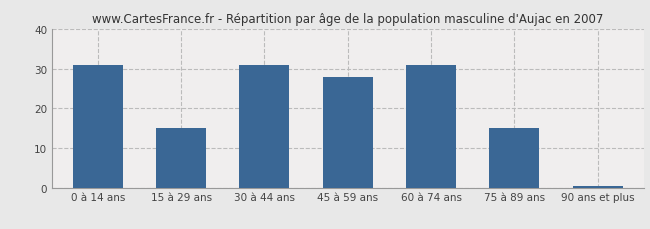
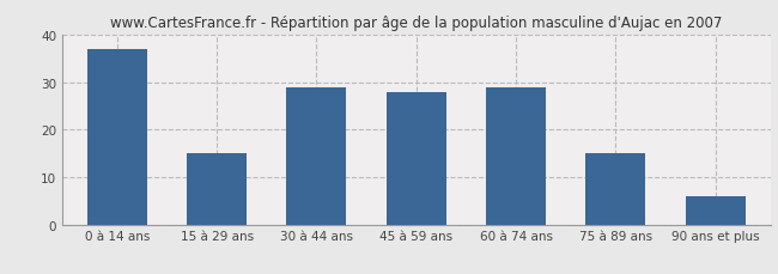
0 à 14 ans: 31.0 -> 37.0
30 à 44 ans: 31.0 -> 29.0
60 à 74 ans: 31.0 -> 29.0
90 ans et plus: 0.4 -> 6.0
